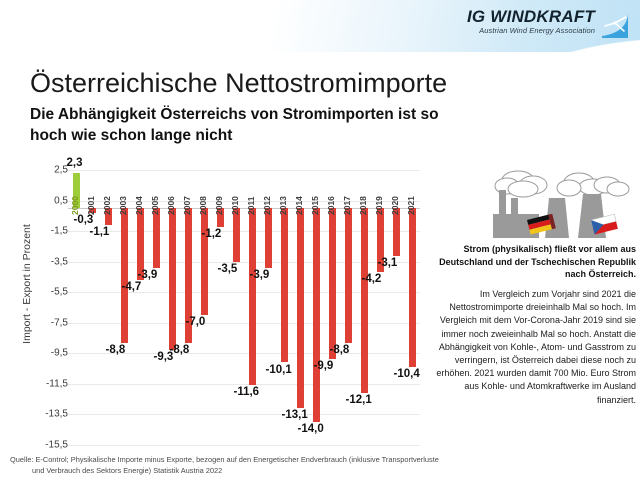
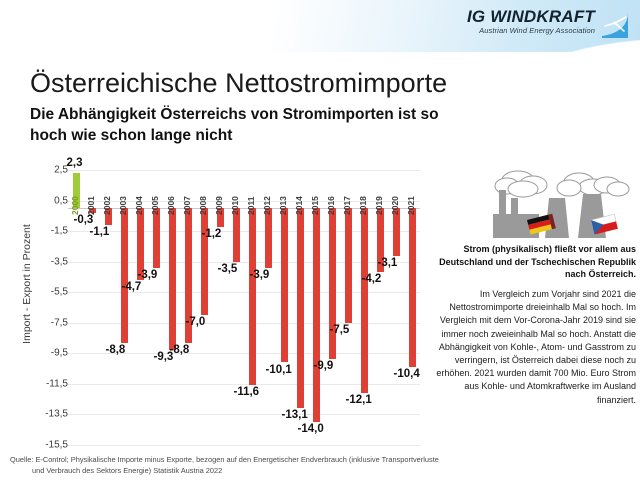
2017: -8,8 -> -7,5
